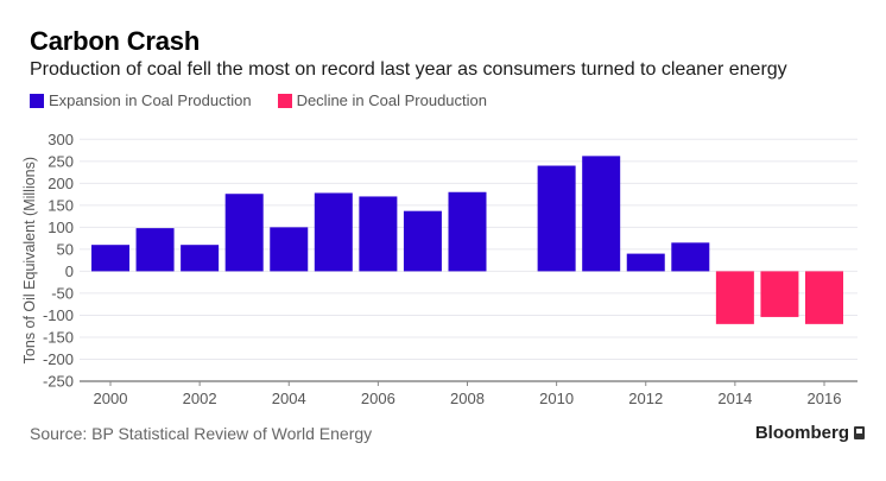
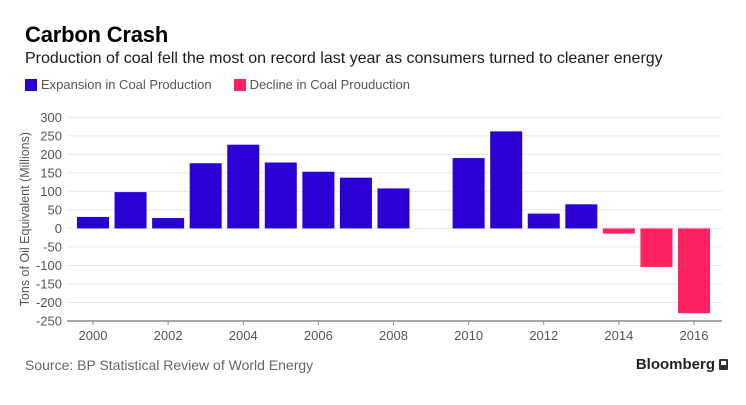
2000: 60 -> 30
2002: 60 -> 30
2004: 100 -> 230
2006: 170 -> 150
2008: 180 -> 110
2010: 240 -> 190
2014: -120 -> -10
2016: -120 -> -230
